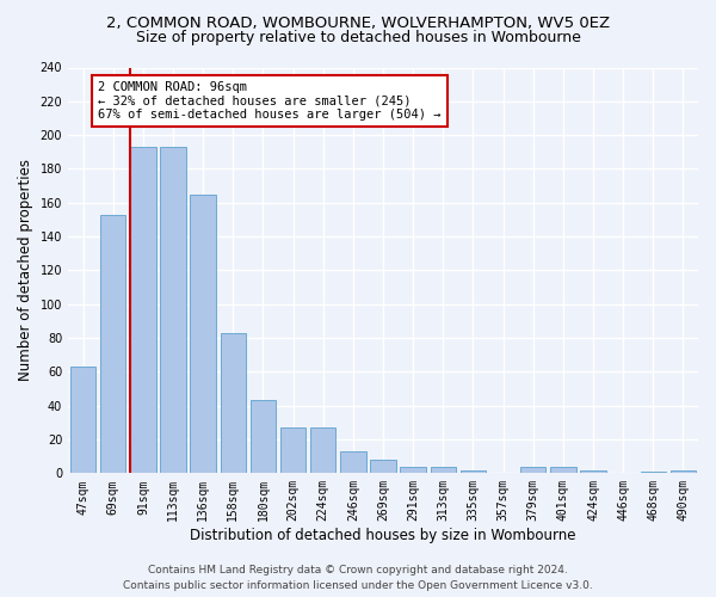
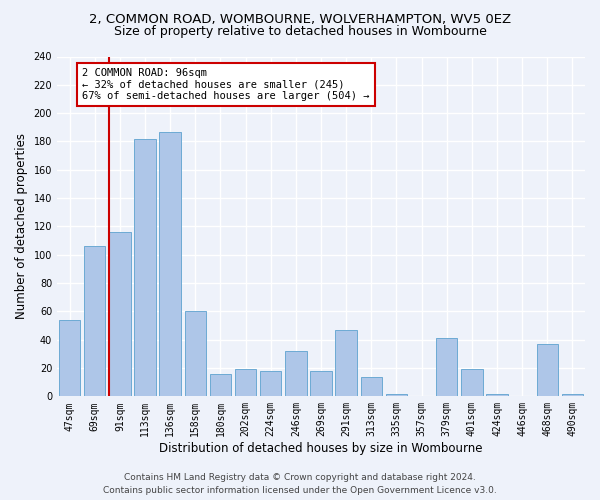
47sqm: 63 -> 54
69sqm: 153 -> 106
91sqm: 193 -> 116
113sqm: 193 -> 182
136sqm: 165 -> 187
158sqm: 83 -> 60
180sqm: 43 -> 16
202sqm: 27 -> 19
224sqm: 27 -> 18
246sqm: 13 -> 32
269sqm: 8 -> 18
291sqm: 4 -> 47
313sqm: 4 -> 14
379sqm: 4 -> 41
401sqm: 4 -> 19
468sqm: 1 -> 37
